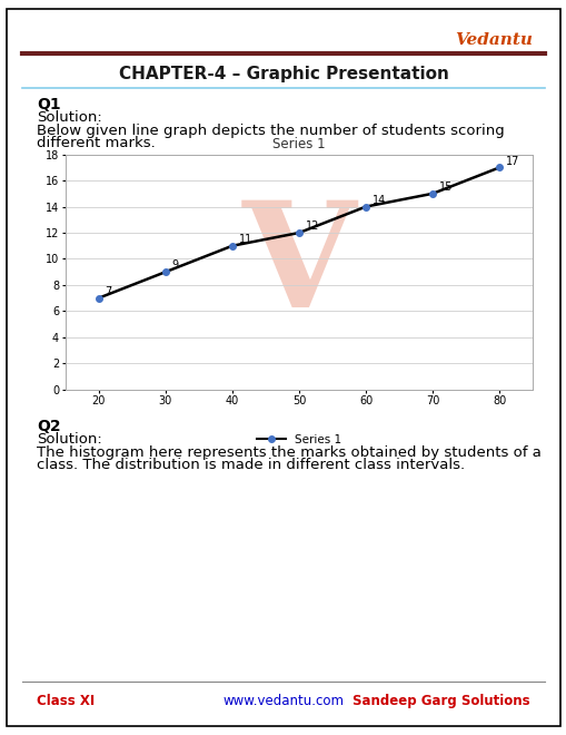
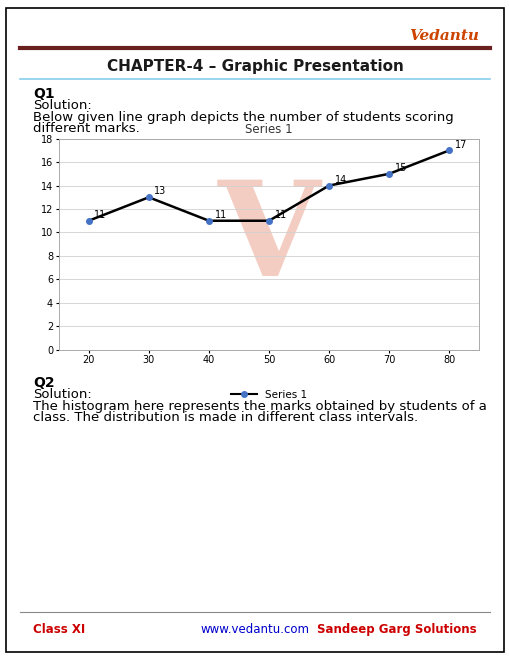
20: 7 -> 11
30: 9 -> 13
50: 12 -> 11
